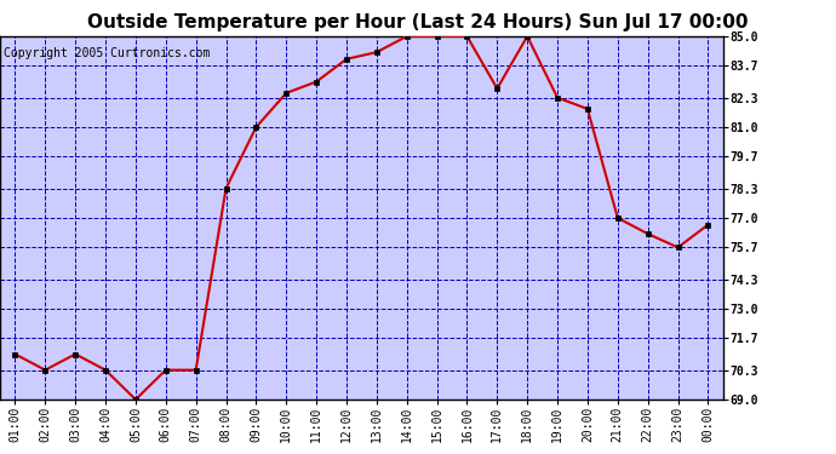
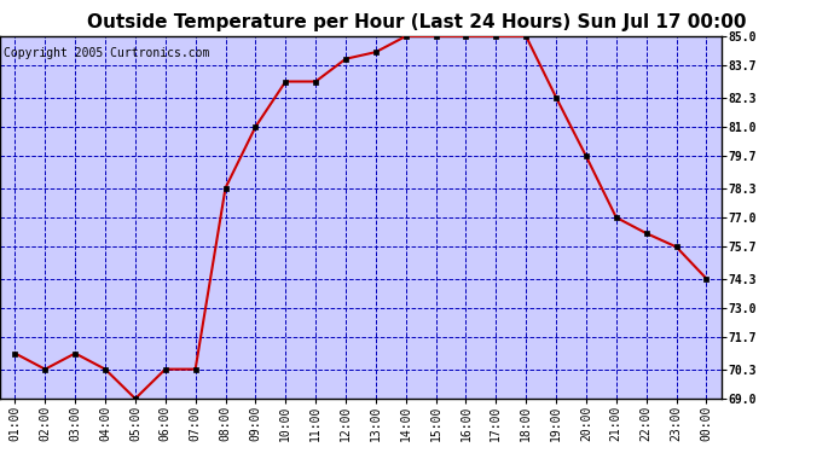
10:00: 82.5 -> 83.0
17:00: 82.7 -> 85.0
20:00: 81.8 -> 79.7
00:00: 76.7 -> 74.3
